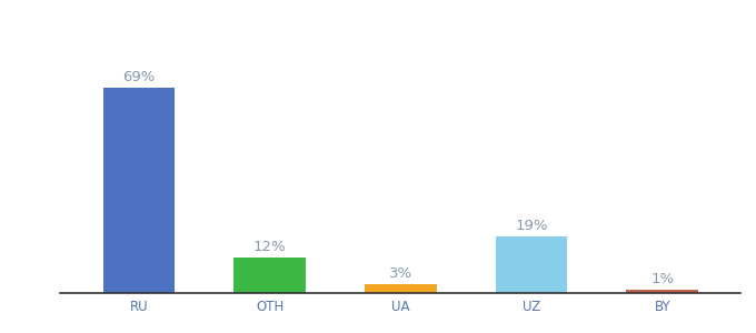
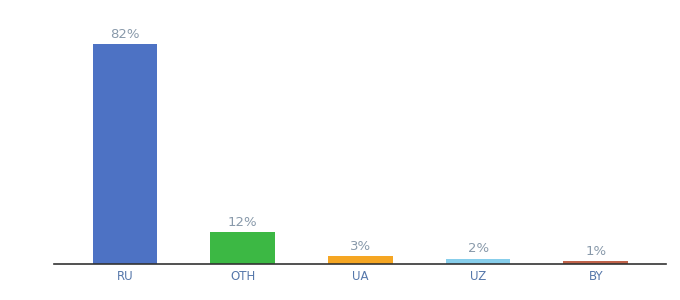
RU: 69% -> 82%
UZ: 19% -> 2%
